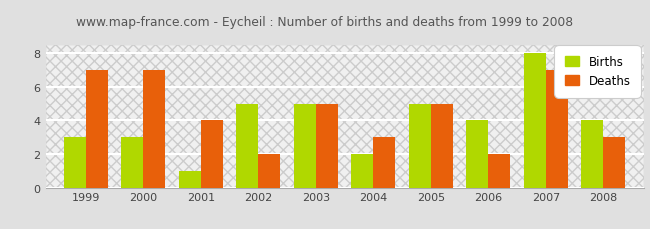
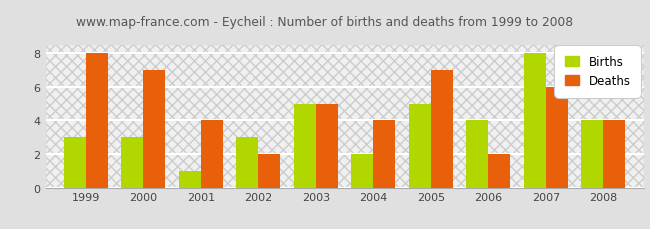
Deaths/1999: 7 -> 8
Births/2002: 5 -> 3
Deaths/2004: 3 -> 4
Deaths/2005: 5 -> 7
Deaths/2007: 7 -> 6
Deaths/2008: 3 -> 4
